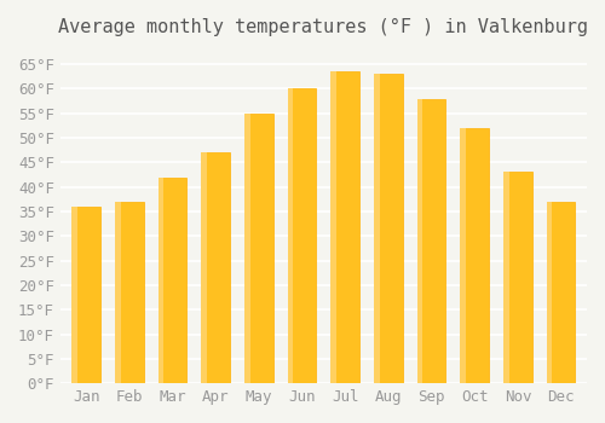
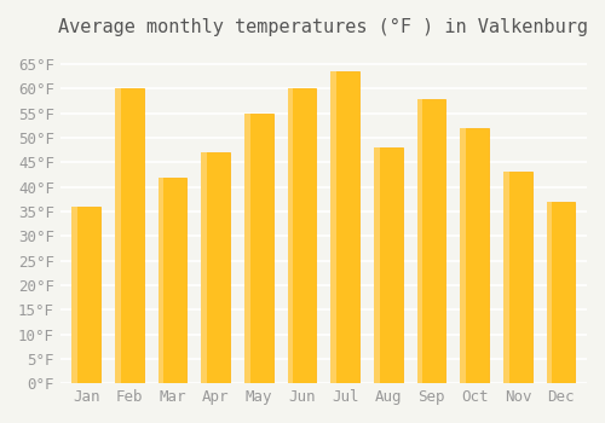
Feb: 37.0°F -> 60.0°F
Aug: 63.0°F -> 48.0°F
